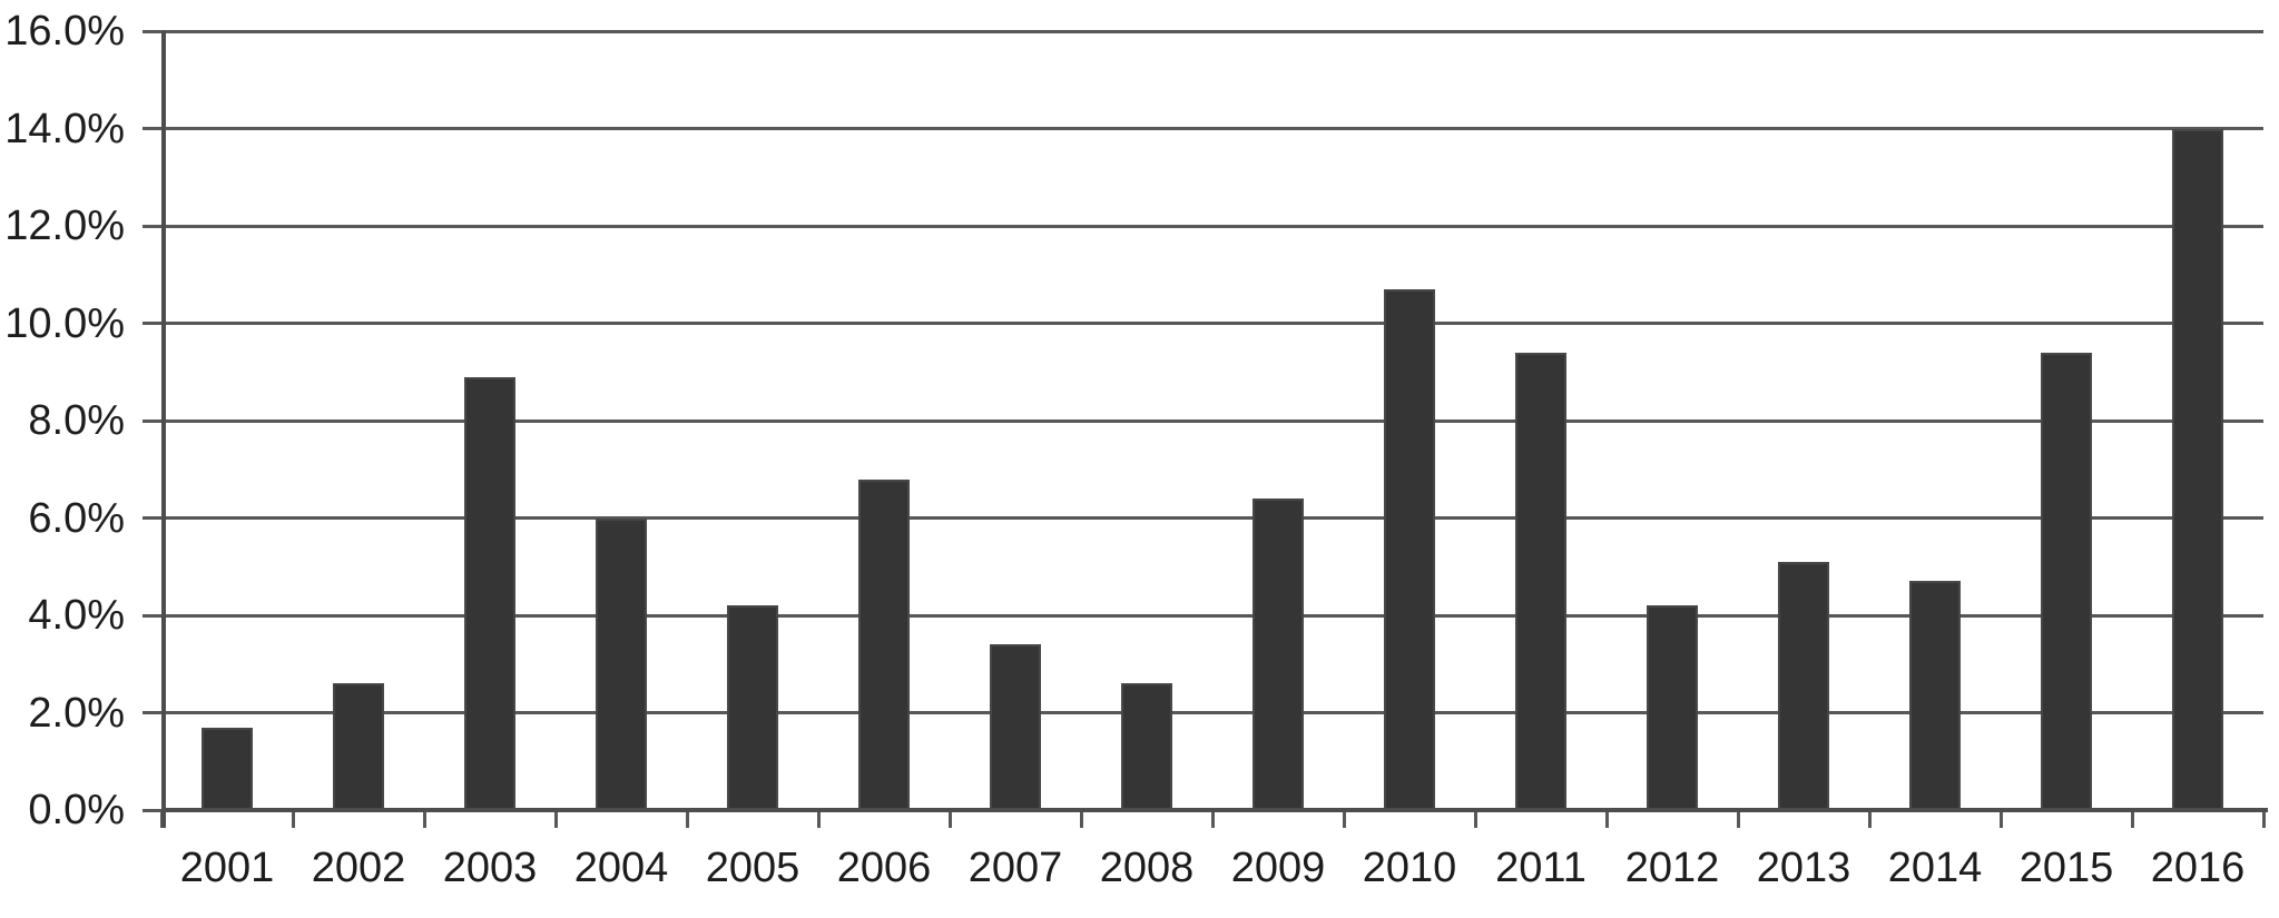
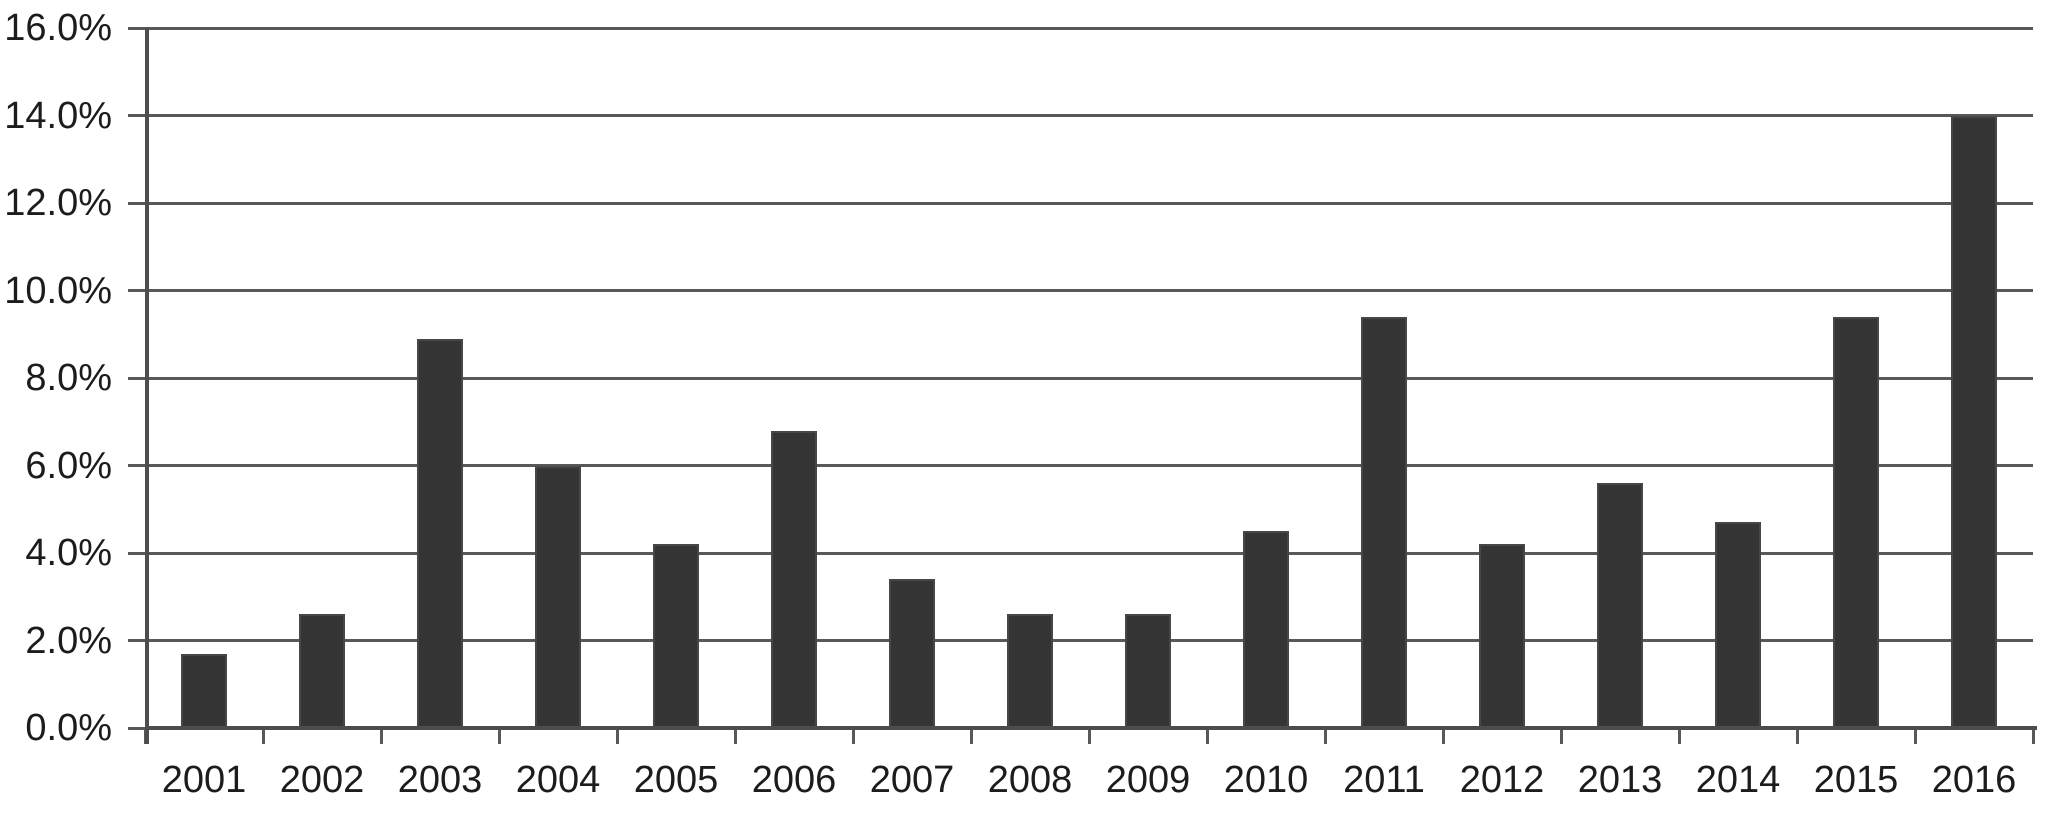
2009: 6.4% -> 2.6%
2010: 10.7% -> 4.5%
2013: 5.1% -> 5.6%
